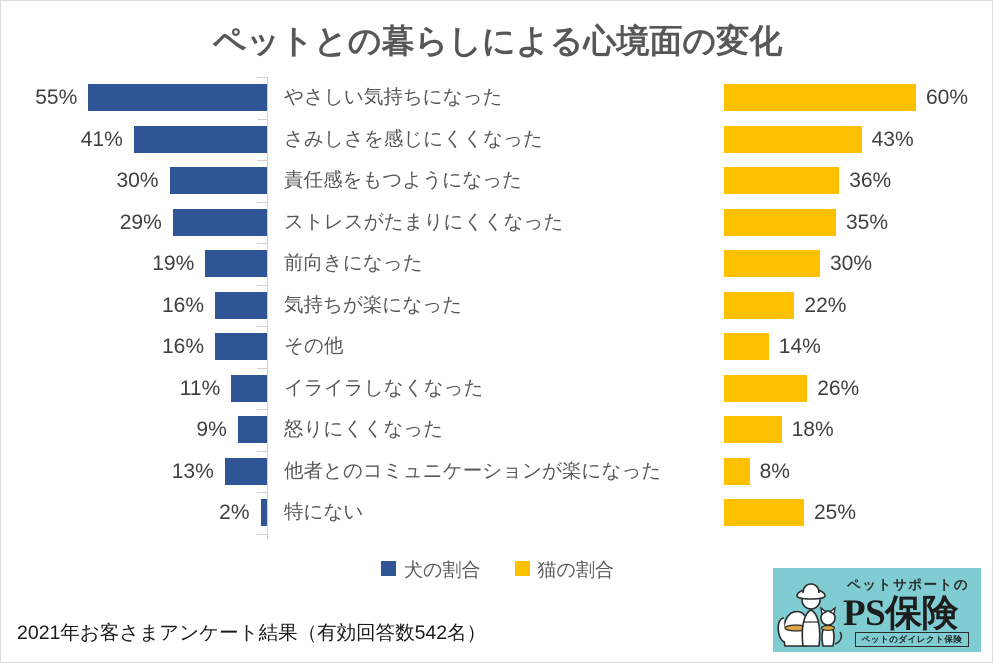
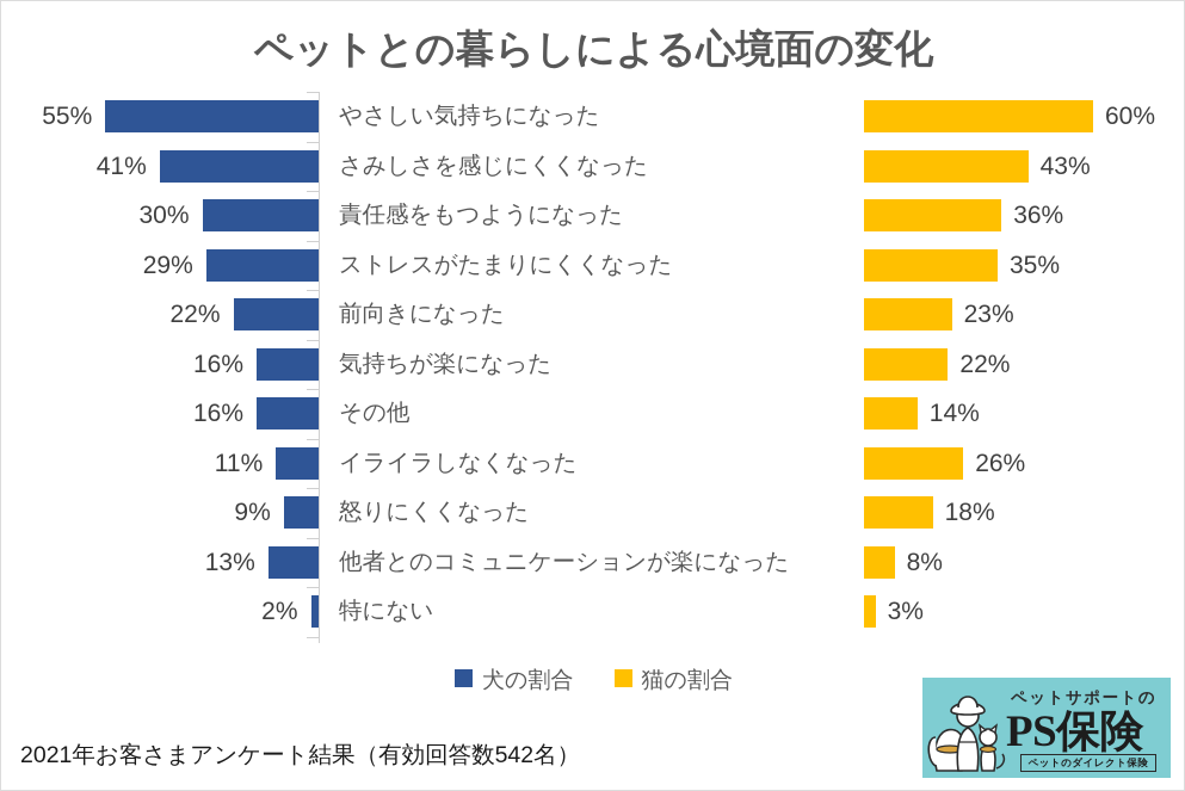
犬の割合/前向きになった: 19% -> 22%
猫の割合/前向きになった: 30% -> 23%
猫の割合/特にない: 25% -> 3%
